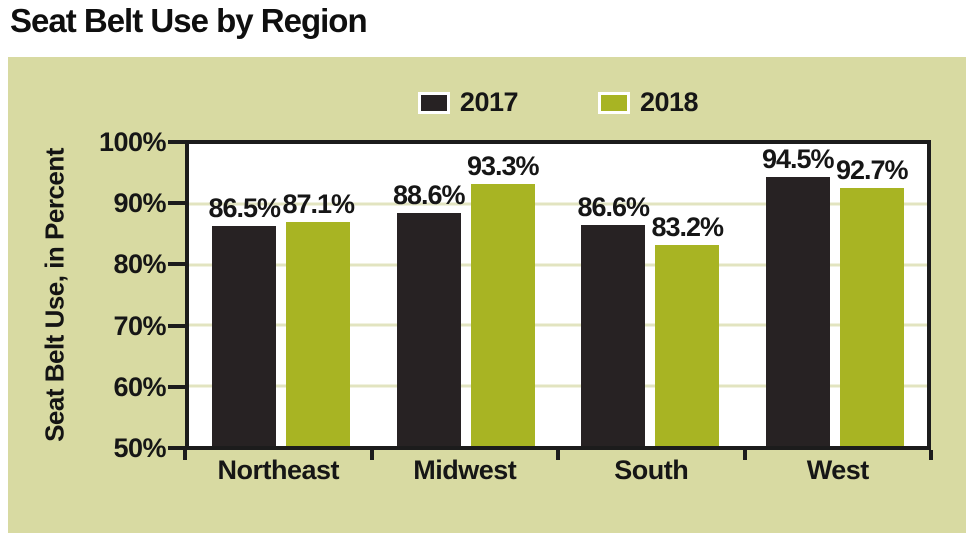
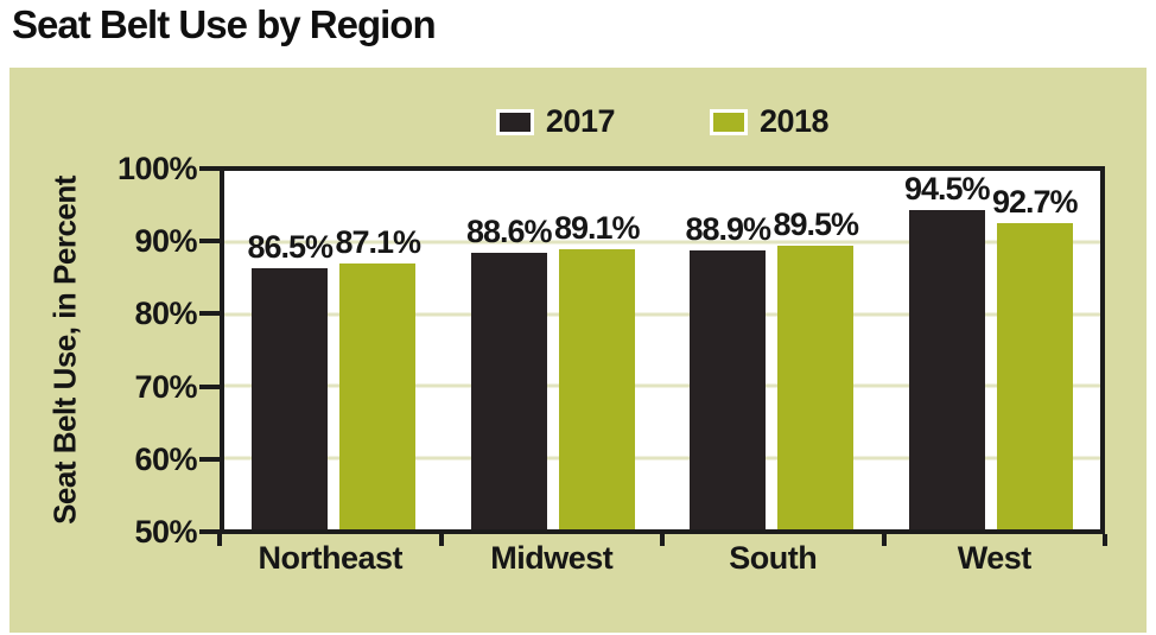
2018/Midwest: 93.3% -> 89.1%
2017/South: 86.6% -> 88.9%
2018/South: 83.2% -> 89.5%
